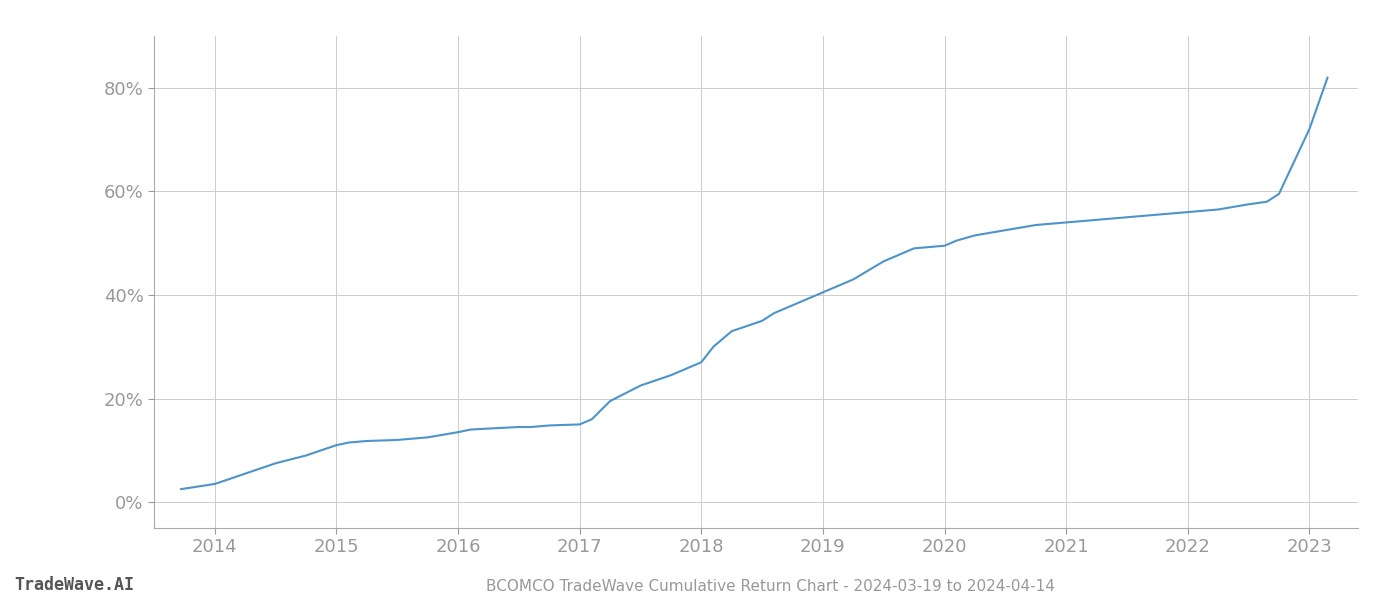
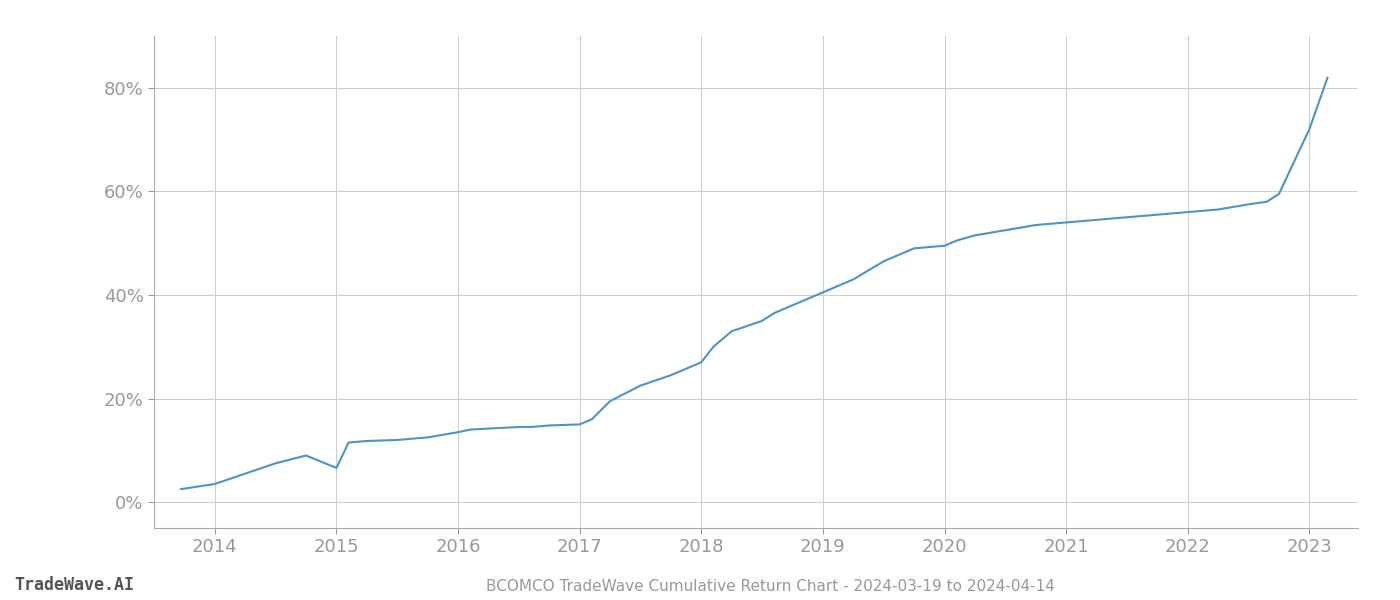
2015: 11.0% -> 6.6%
